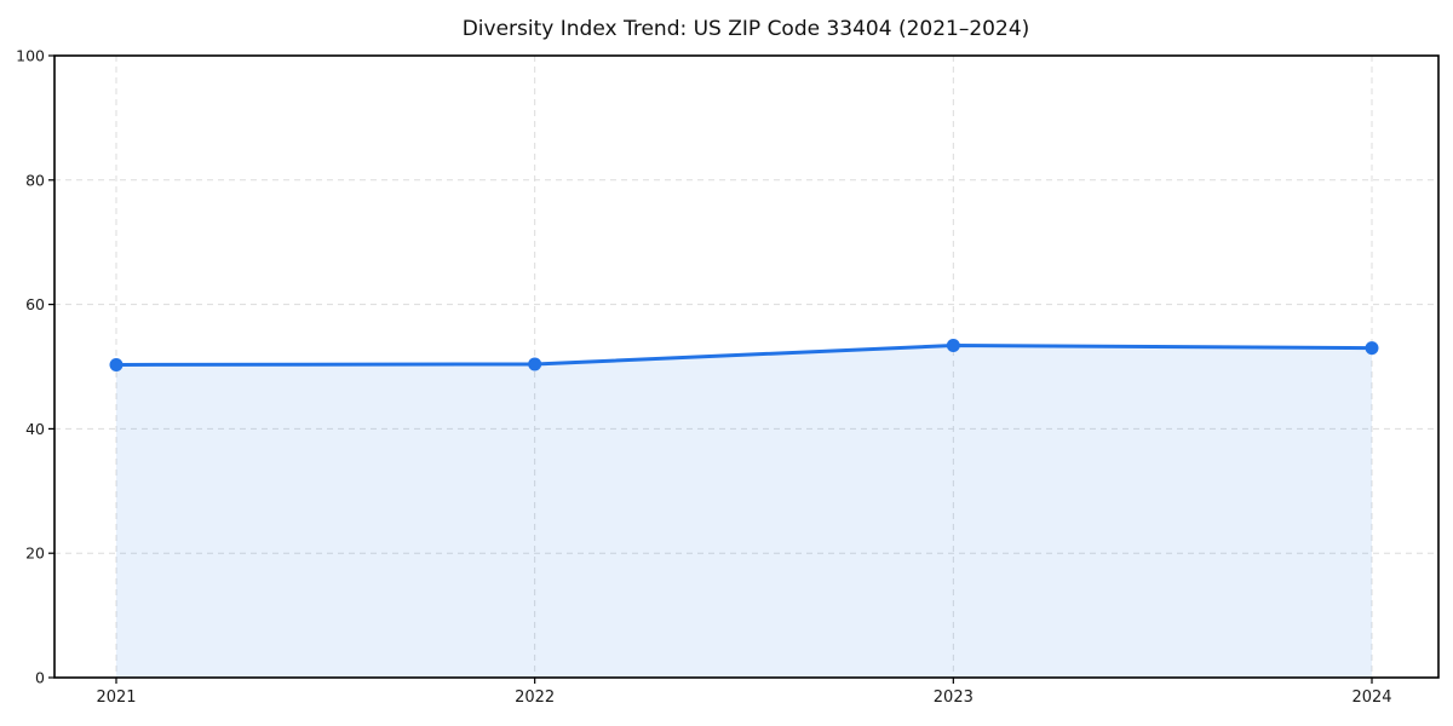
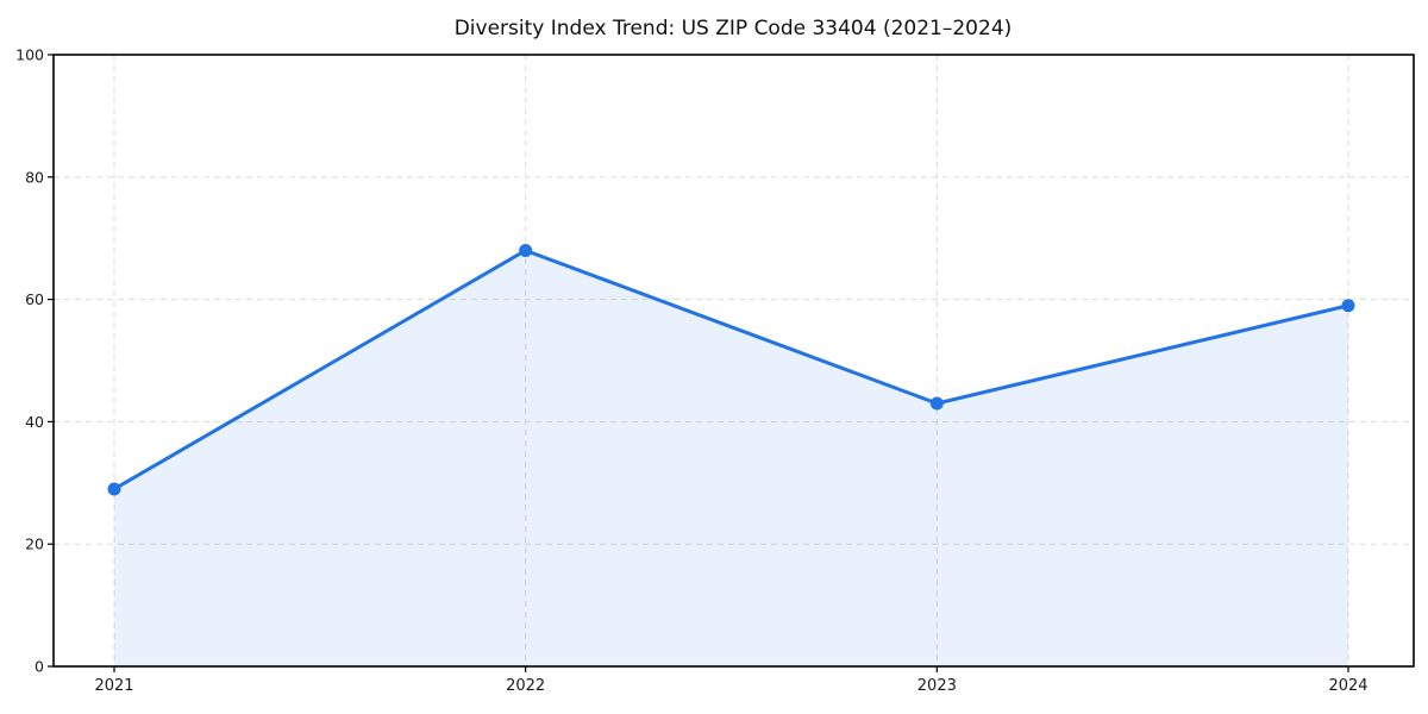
2021: 50 -> 29
2022: 50 -> 68
2023: 53 -> 43
2024: 53 -> 59
